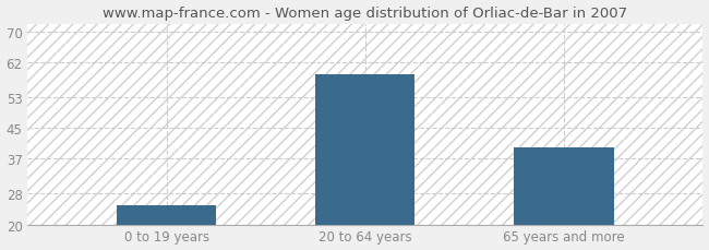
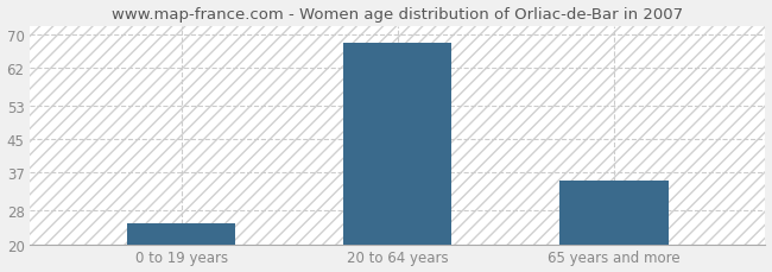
20 to 64 years: 59 -> 68
65 years and more: 40 -> 35
